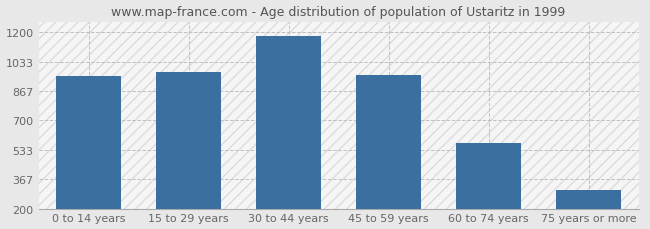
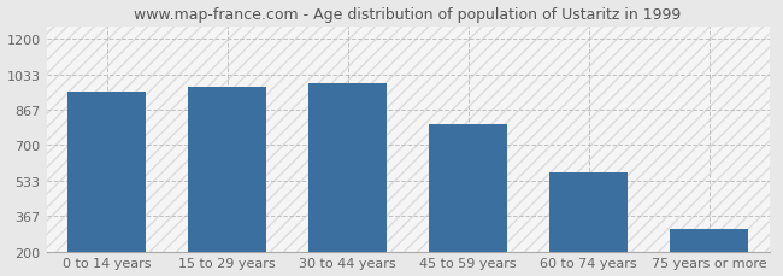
30 to 44 years: 1180 -> 990
45 to 59 years: 960 -> 800
